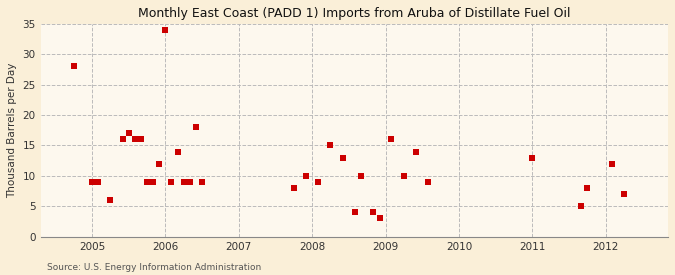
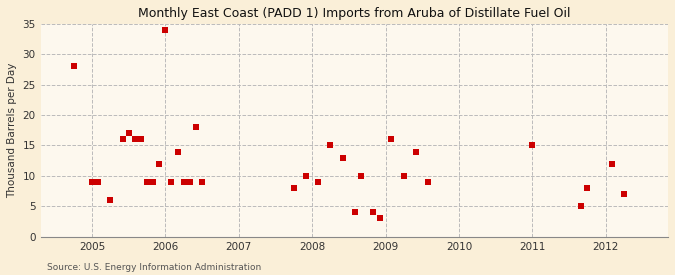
2011: 13 -> 15
